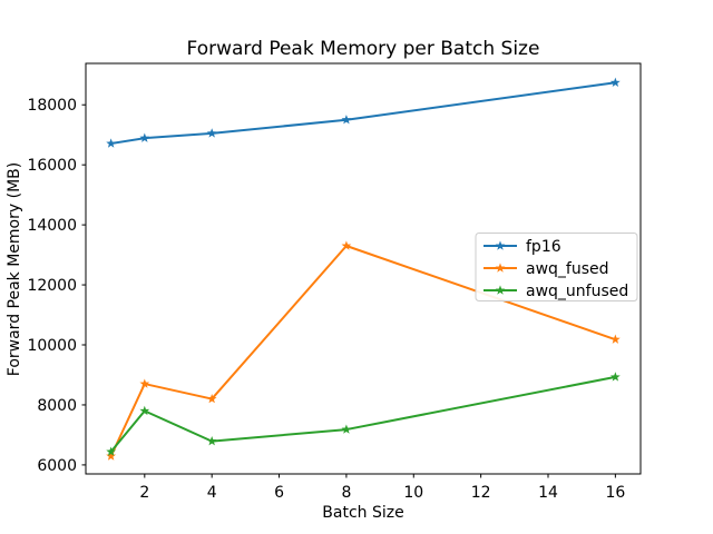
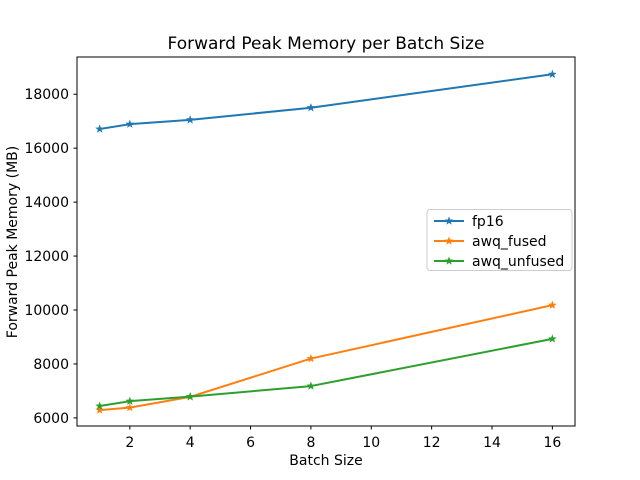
awq_fused/2: 8700 -> 6400
awq_unfused/2: 7800 -> 6600
awq_fused/4: 8200 -> 6800
awq_fused/8: 13300 -> 8200
